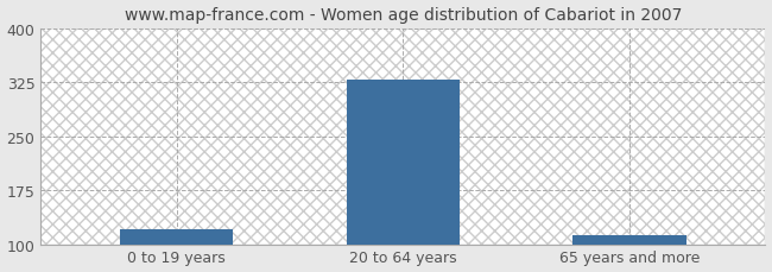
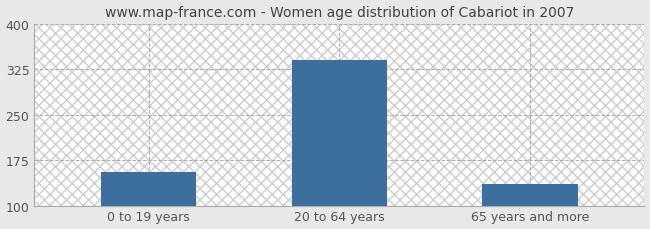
0 to 19 years: 120 -> 156
20 to 64 years: 329 -> 340
65 years and more: 113 -> 136
